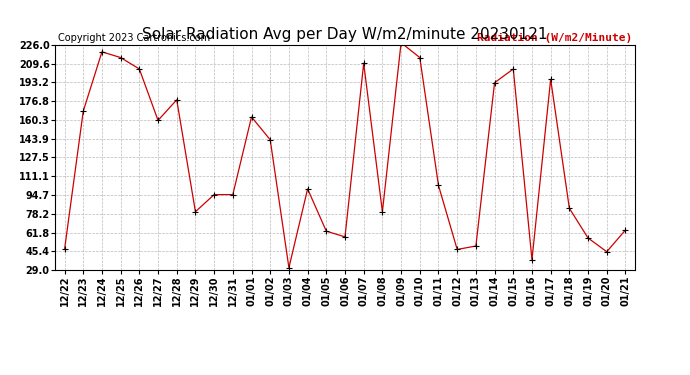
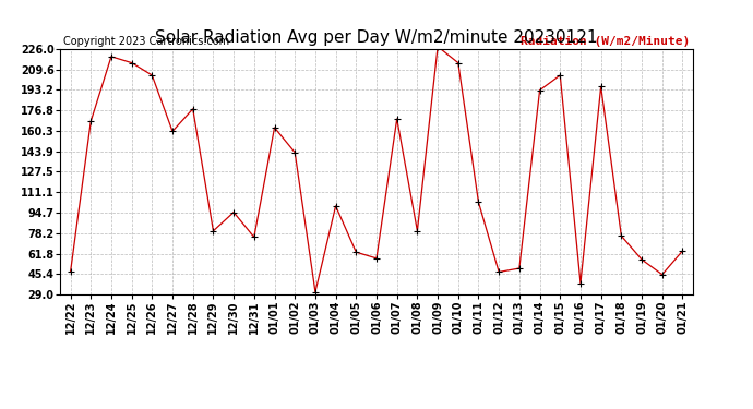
12/31: 95 -> 75
01/07: 210 -> 170
01/18: 83 -> 76
